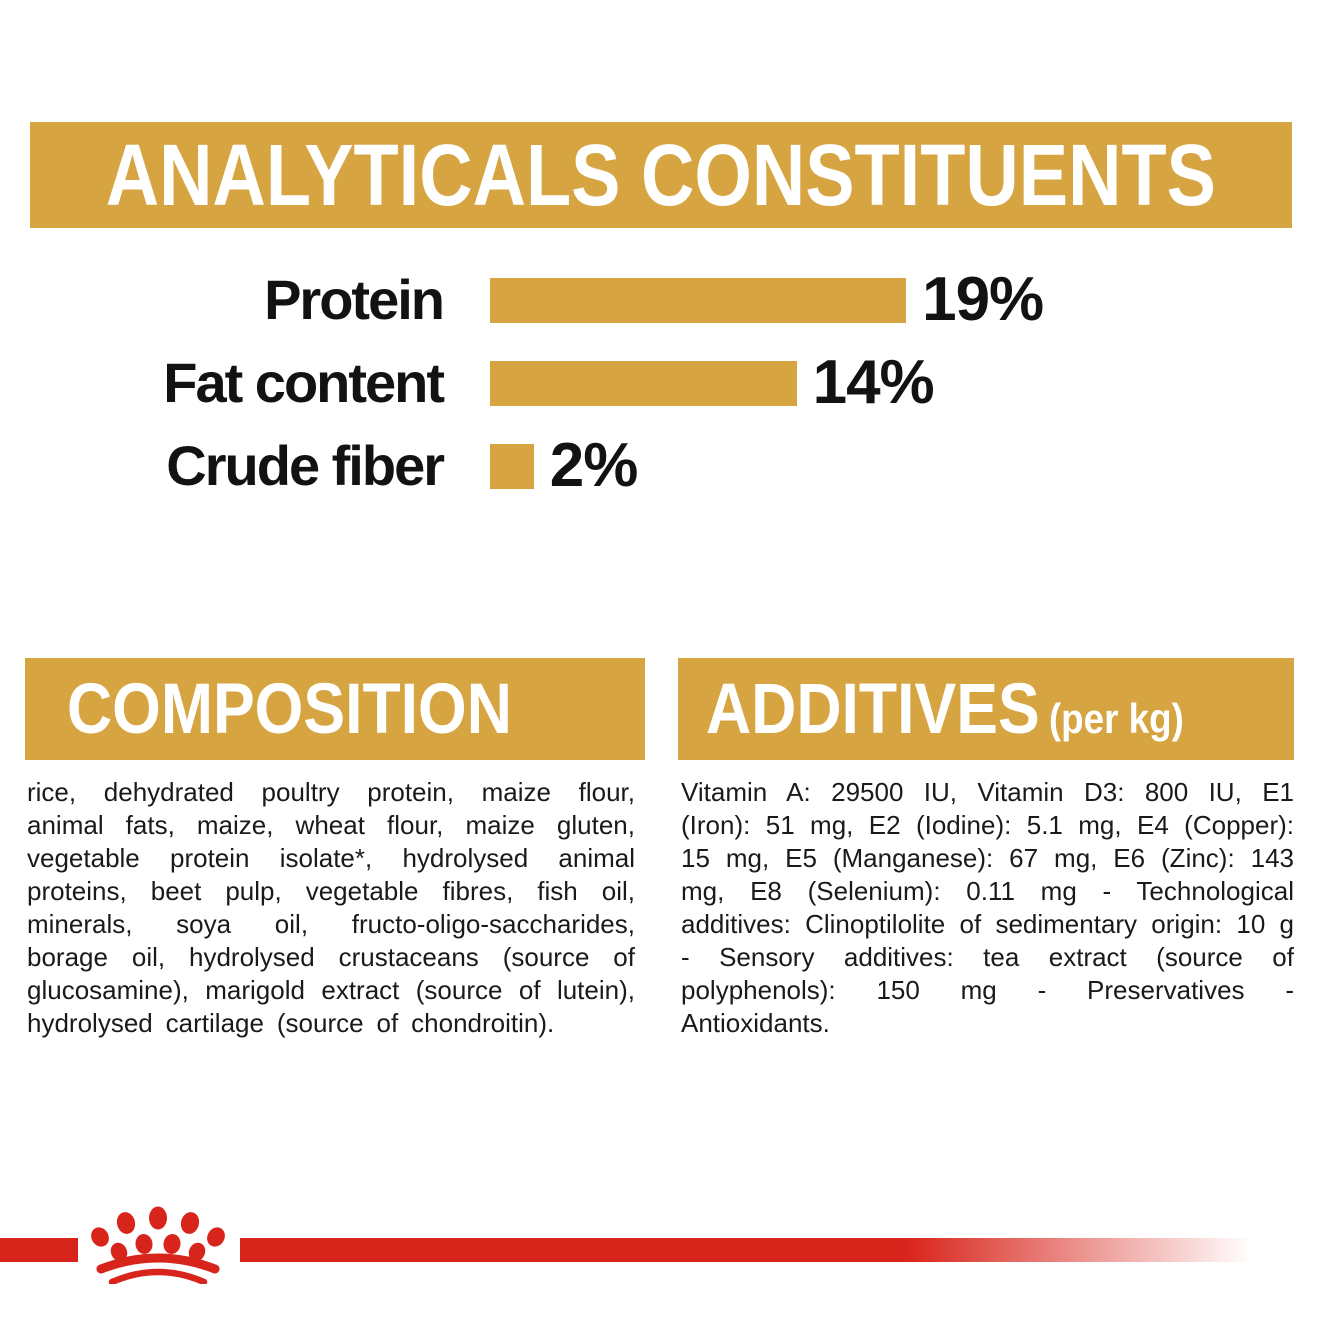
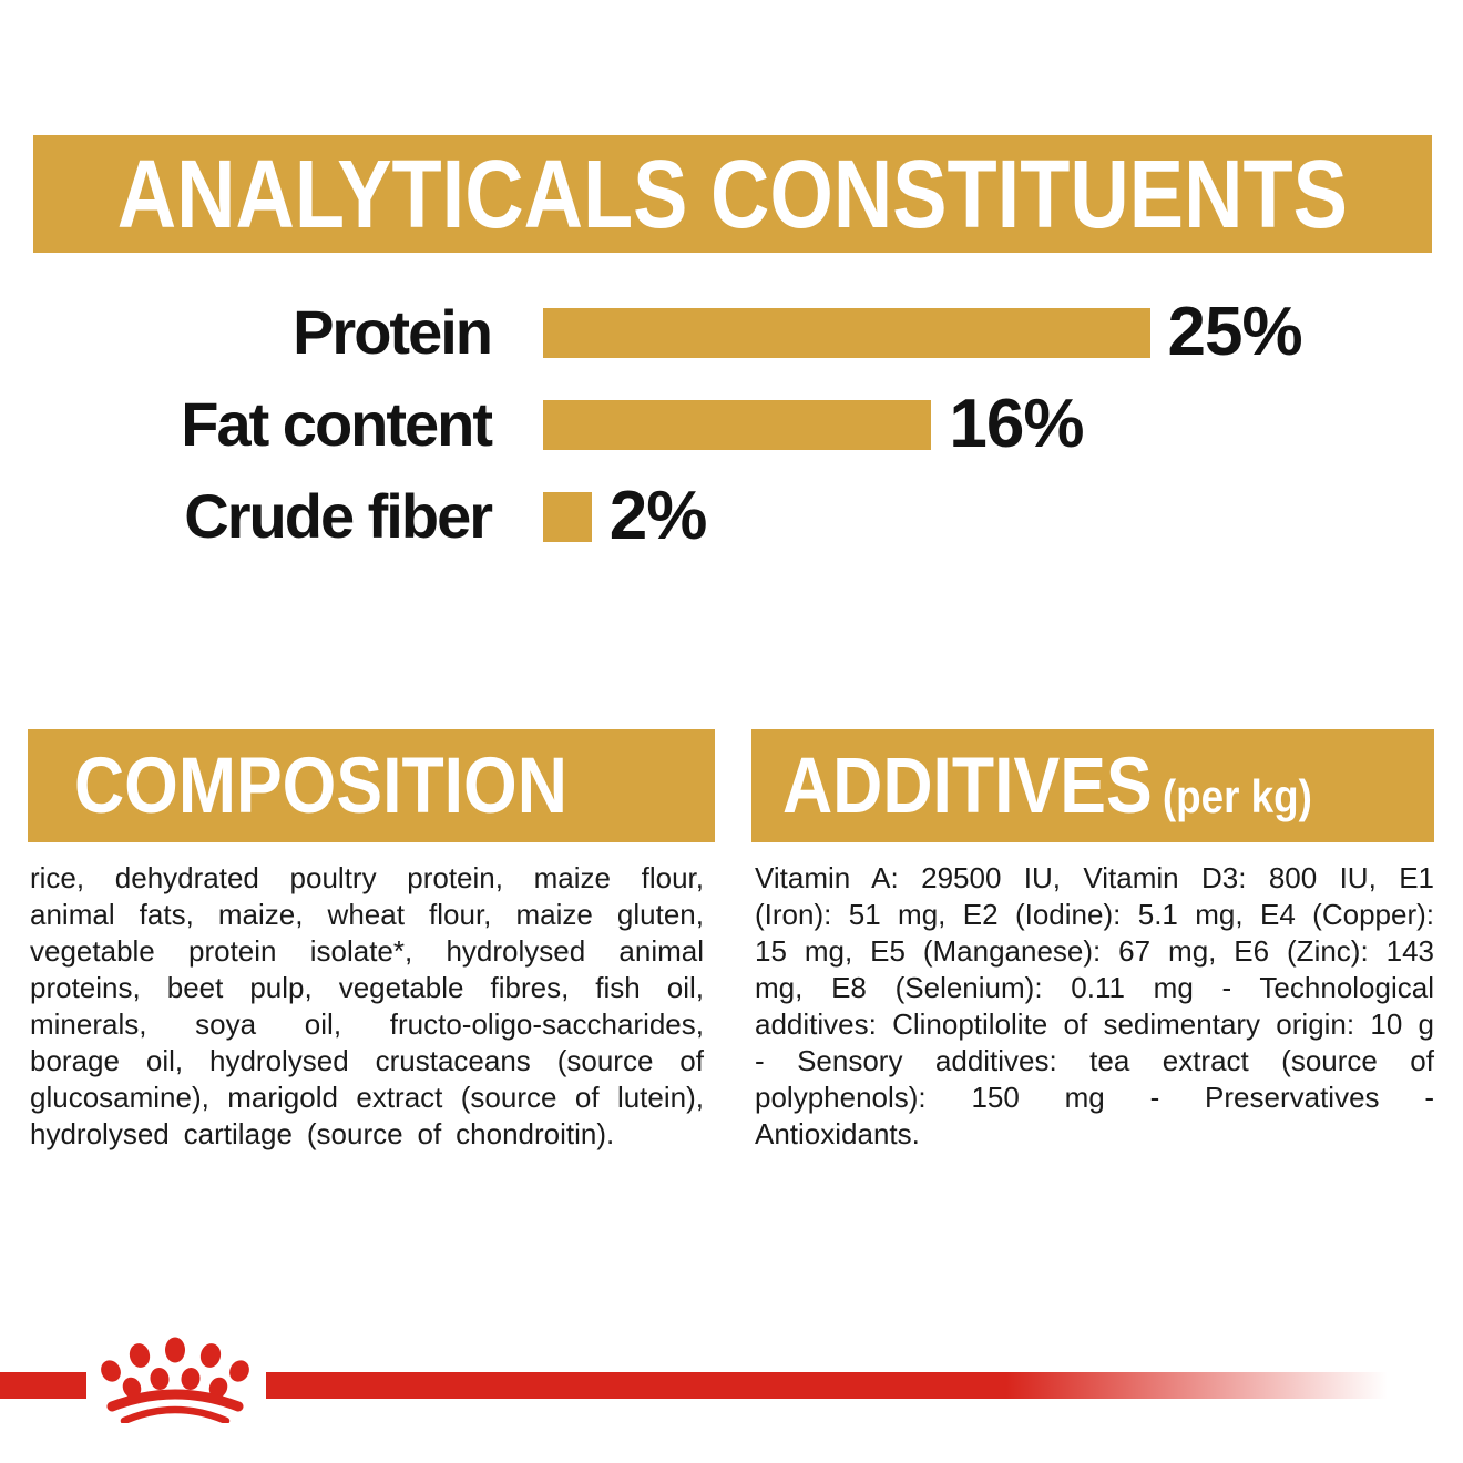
Protein: 19% -> 25%
Fat content: 14% -> 16%
